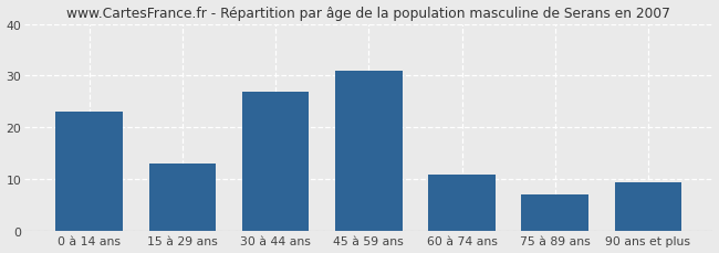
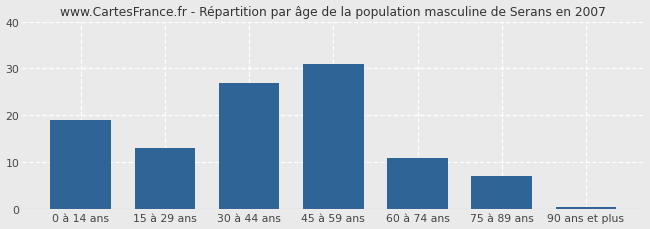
0 à 14 ans: 23.0 -> 19.0
90 ans et plus: 9.5 -> 0.5
